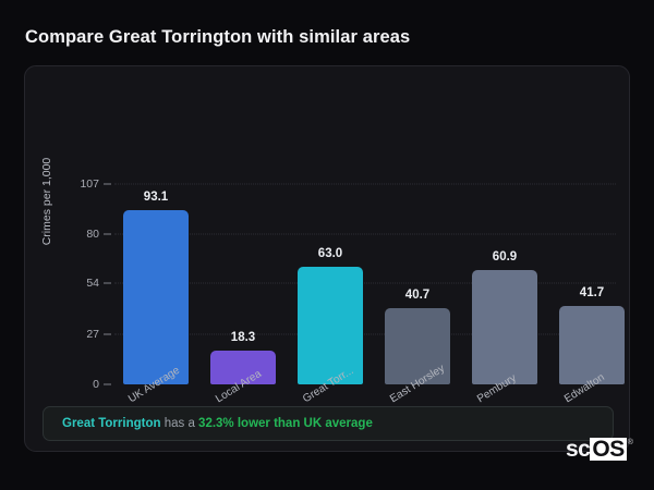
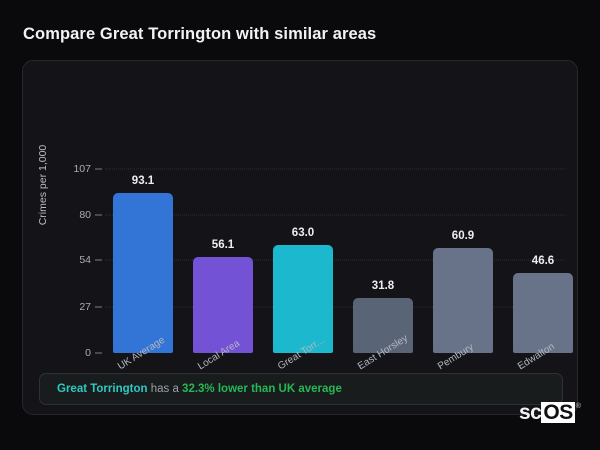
Local Area: 18.3 -> 56.1
East Horsley: 40.7 -> 31.8
Edwalton: 41.7 -> 46.6
